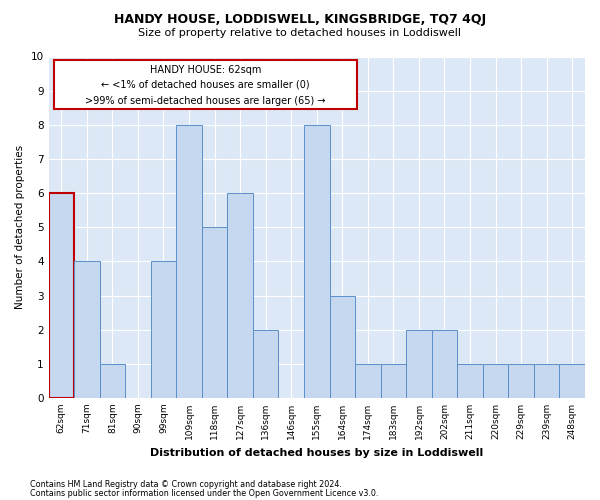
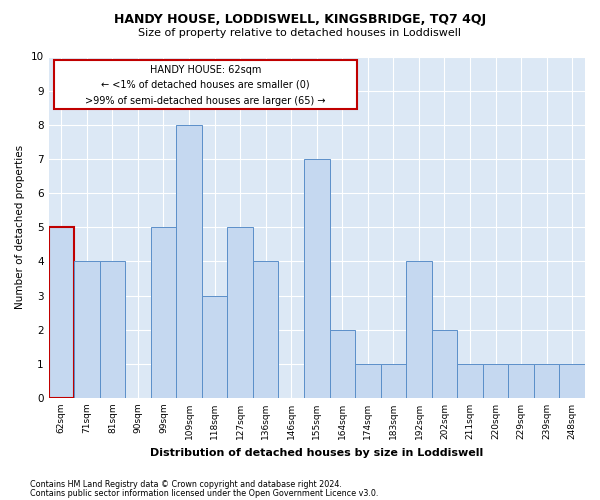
62sqm: 6 -> 5
81sqm: 1 -> 4
99sqm: 4 -> 5
118sqm: 5 -> 3
127sqm: 6 -> 5
136sqm: 2 -> 4
155sqm: 8 -> 7
164sqm: 3 -> 2
192sqm: 2 -> 4
